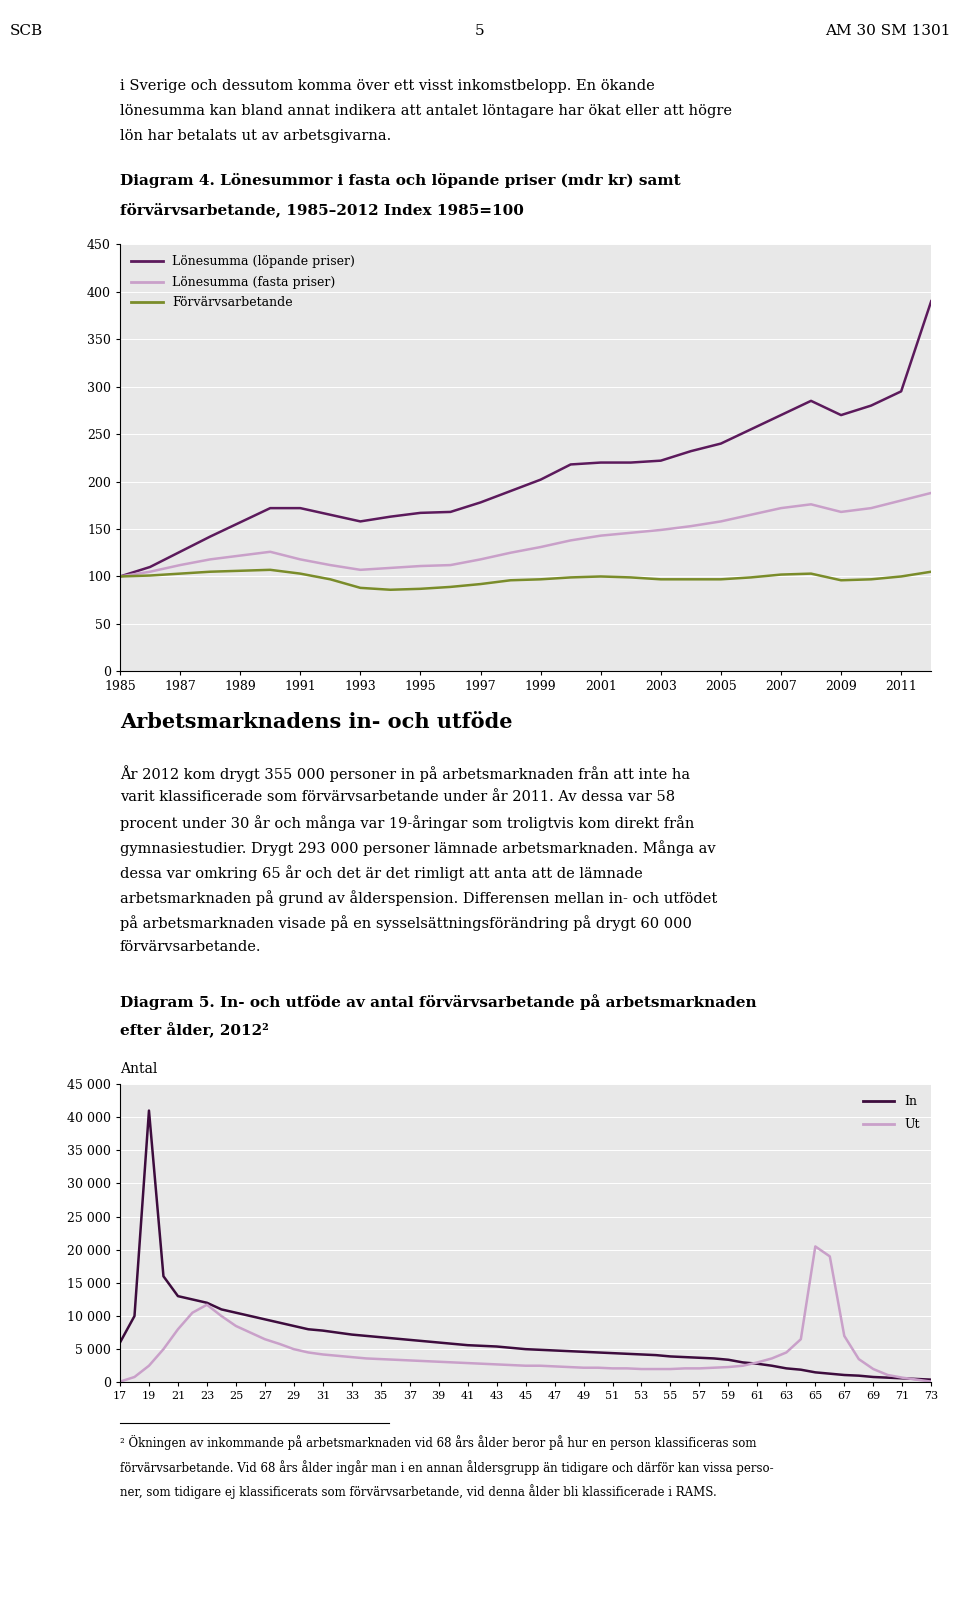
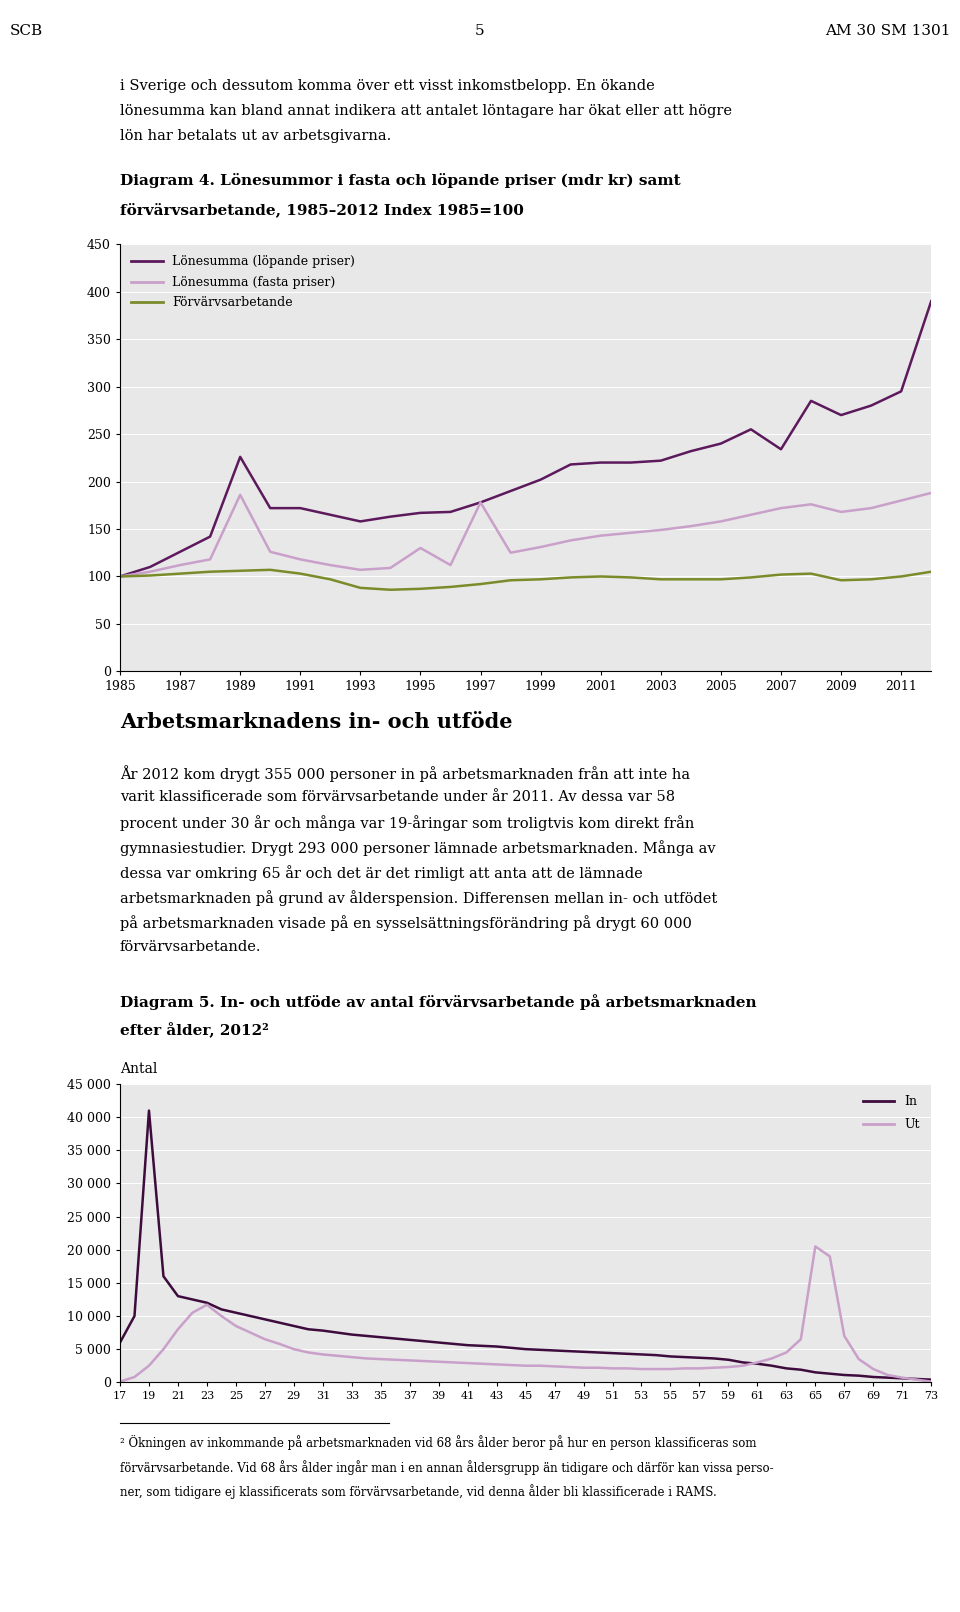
Lönesumma (löpande priser)/1989: 157 -> 226
Lönesumma (fasta priser)/1989: 122 -> 186
Lönesumma (fasta priser)/1995: 111 -> 130
Lönesumma (fasta priser)/1997: 118 -> 178
Lönesumma (löpande priser)/2007: 270 -> 234
